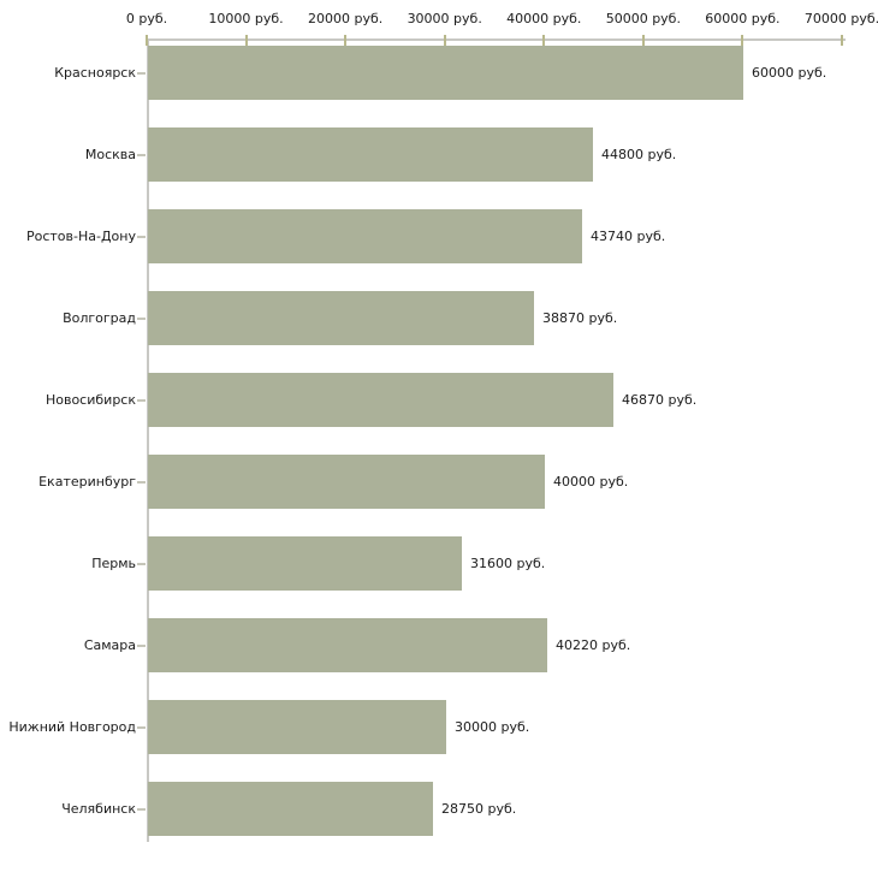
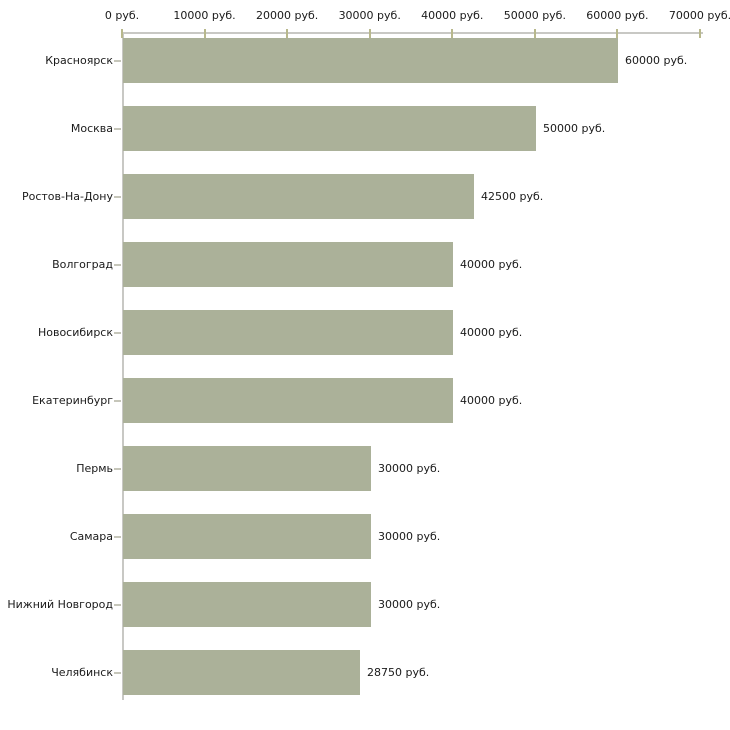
Москва: 44800 -> 50000
Ростов-На-Дону: 43740 -> 42500
Волгоград: 38870 -> 40000
Новосибирск: 46870 -> 40000
Пермь: 31600 -> 30000
Самара: 40220 -> 30000
